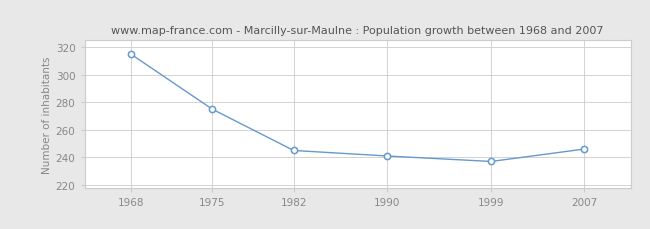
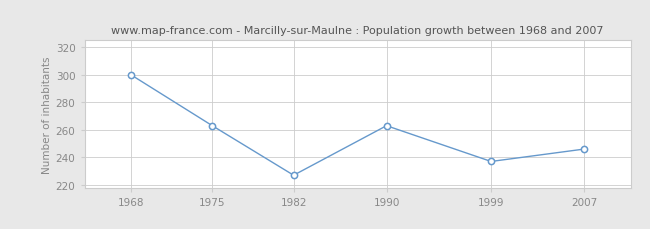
1968: 315 -> 300
1975: 275 -> 263
1982: 245 -> 227
1990: 241 -> 263
